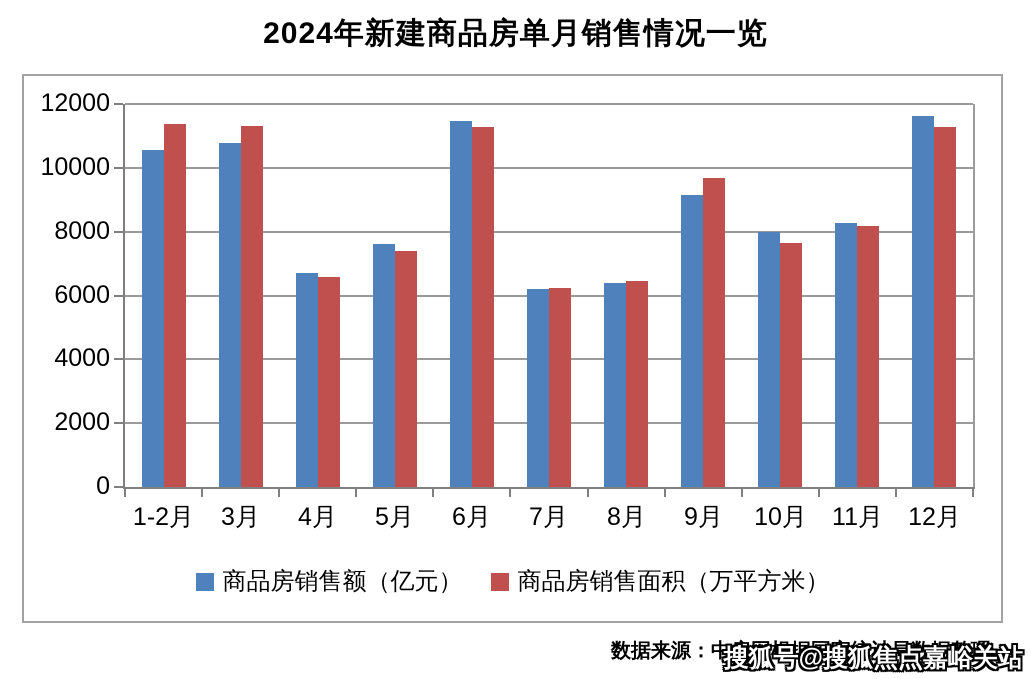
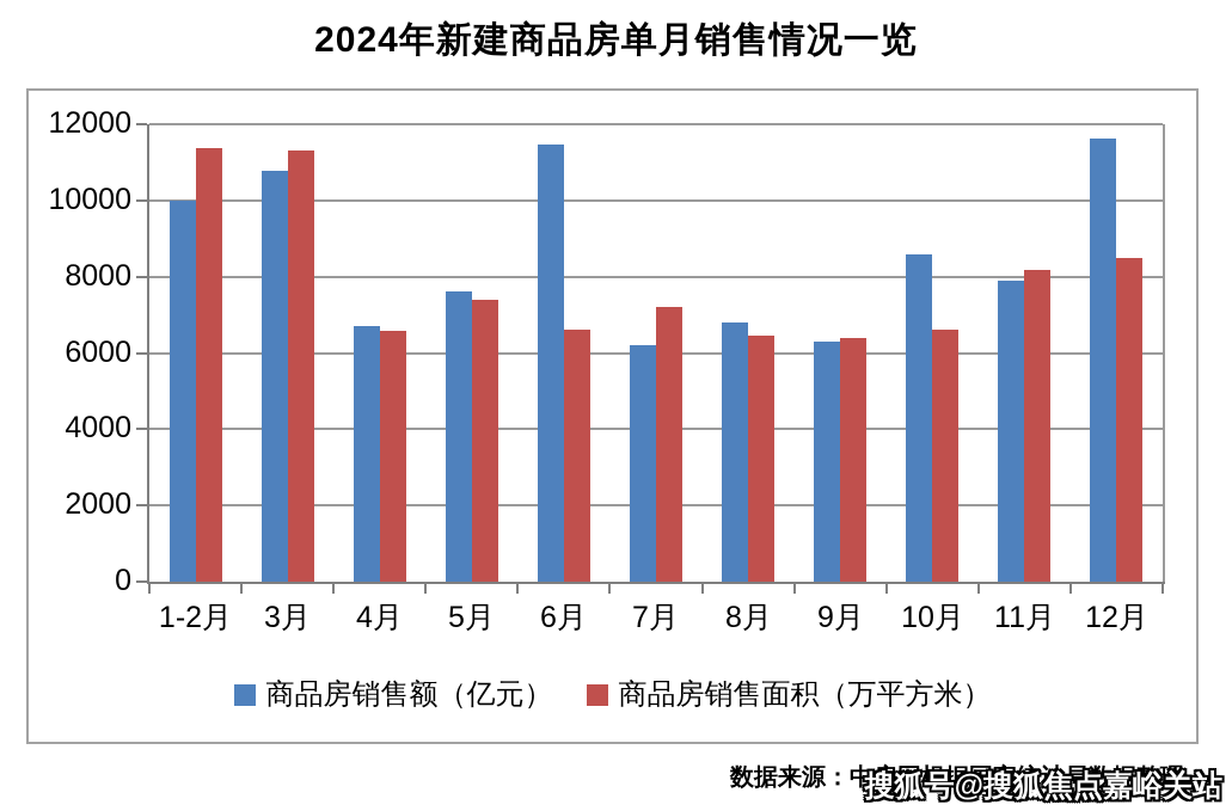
商品房销售额（亿元）/1-2月: 10600 -> 10000
商品房销售面积（万平方米）/6月: 11300 -> 6600
商品房销售面积（万平方米）/7月: 6200 -> 7200
商品房销售额（亿元）/8月: 6400 -> 6800
商品房销售额（亿元）/9月: 9200 -> 6300
商品房销售面积（万平方米）/9月: 9700 -> 6400
商品房销售额（亿元）/10月: 8000 -> 8600
商品房销售面积（万平方米）/10月: 7600 -> 6600
商品房销售额（亿元）/11月: 8300 -> 7900
商品房销售面积（万平方米）/12月: 11300 -> 8500
